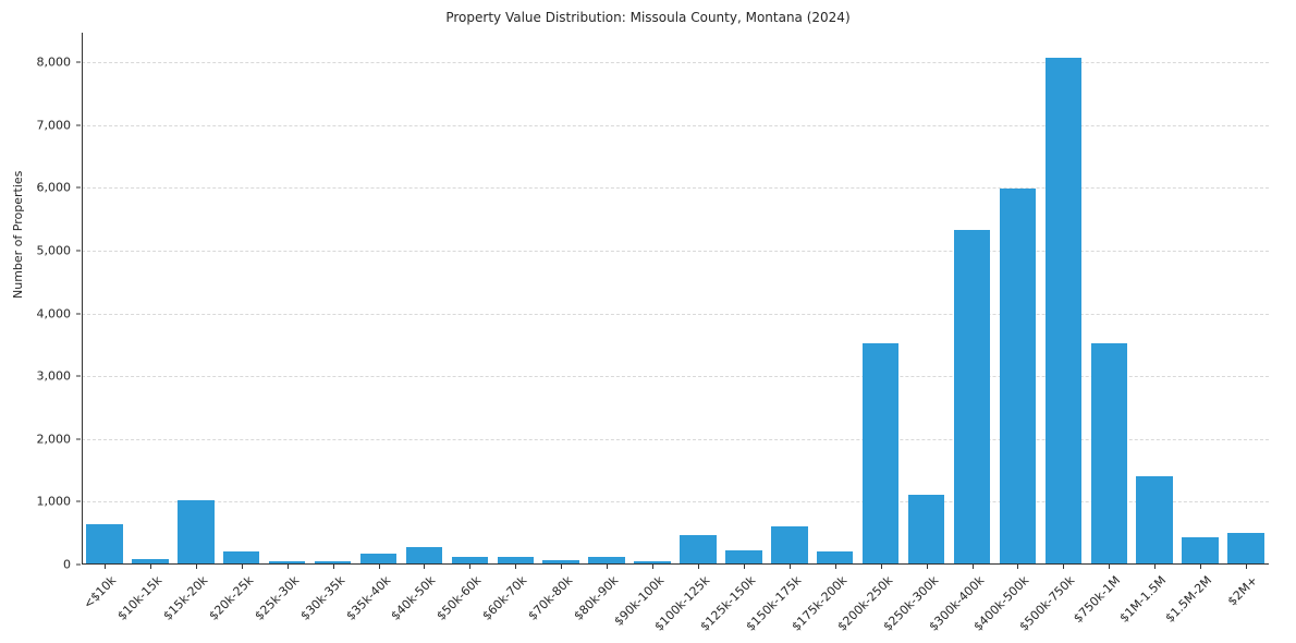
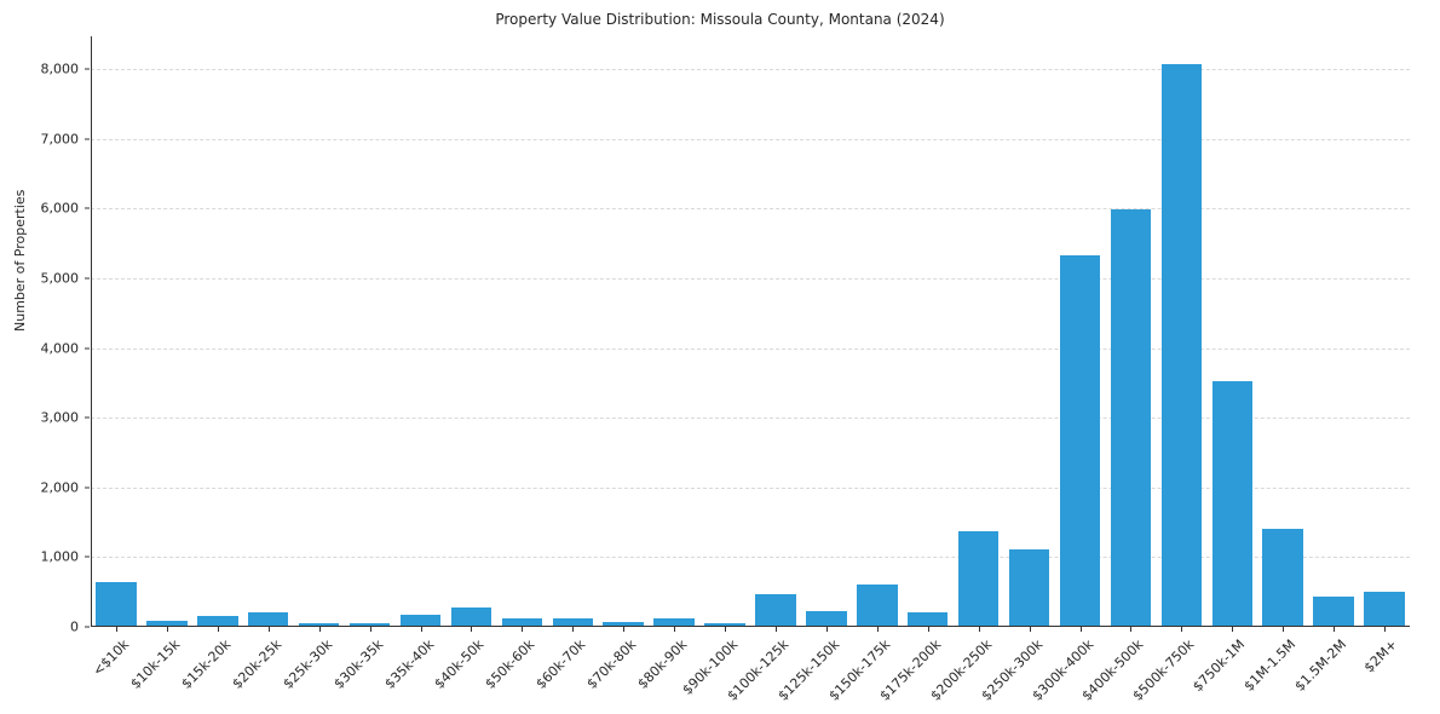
$15k-20k: 1000 -> 100
$200k-250k: 3500 -> 1400
